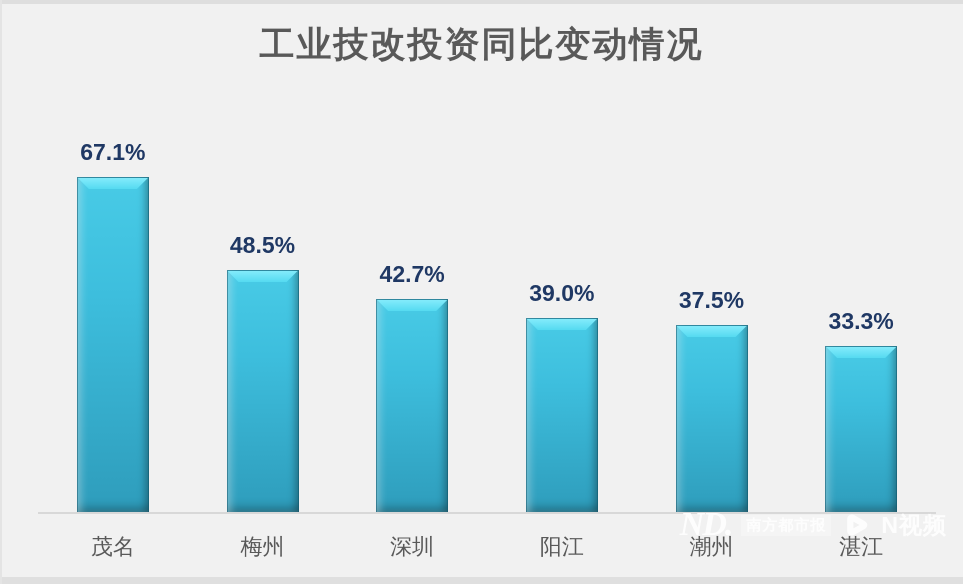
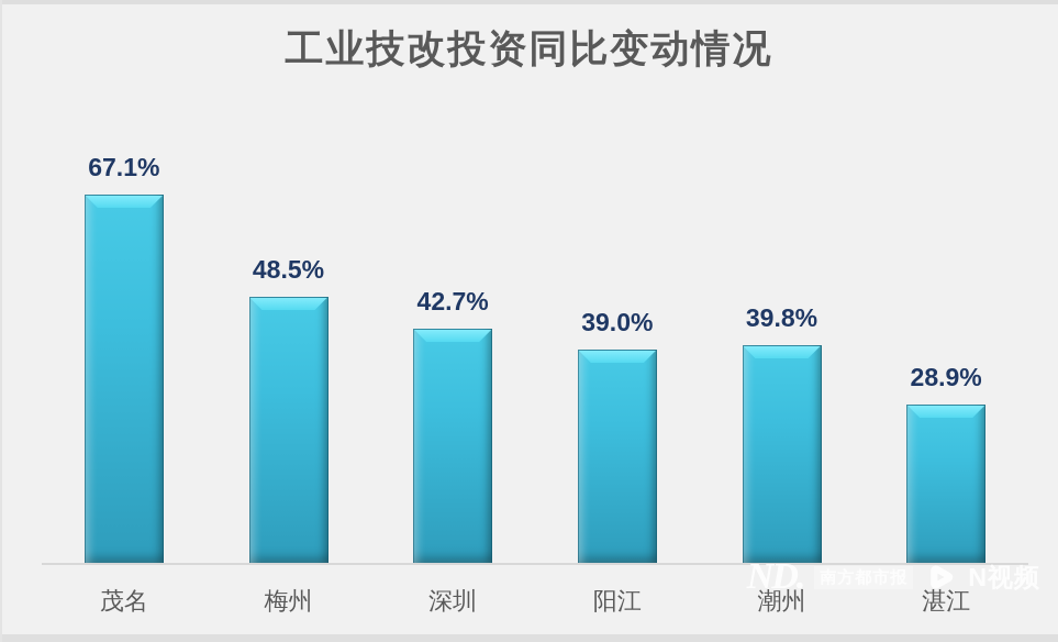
潮州: 37.5% -> 39.8%
湛江: 33.3% -> 28.9%
